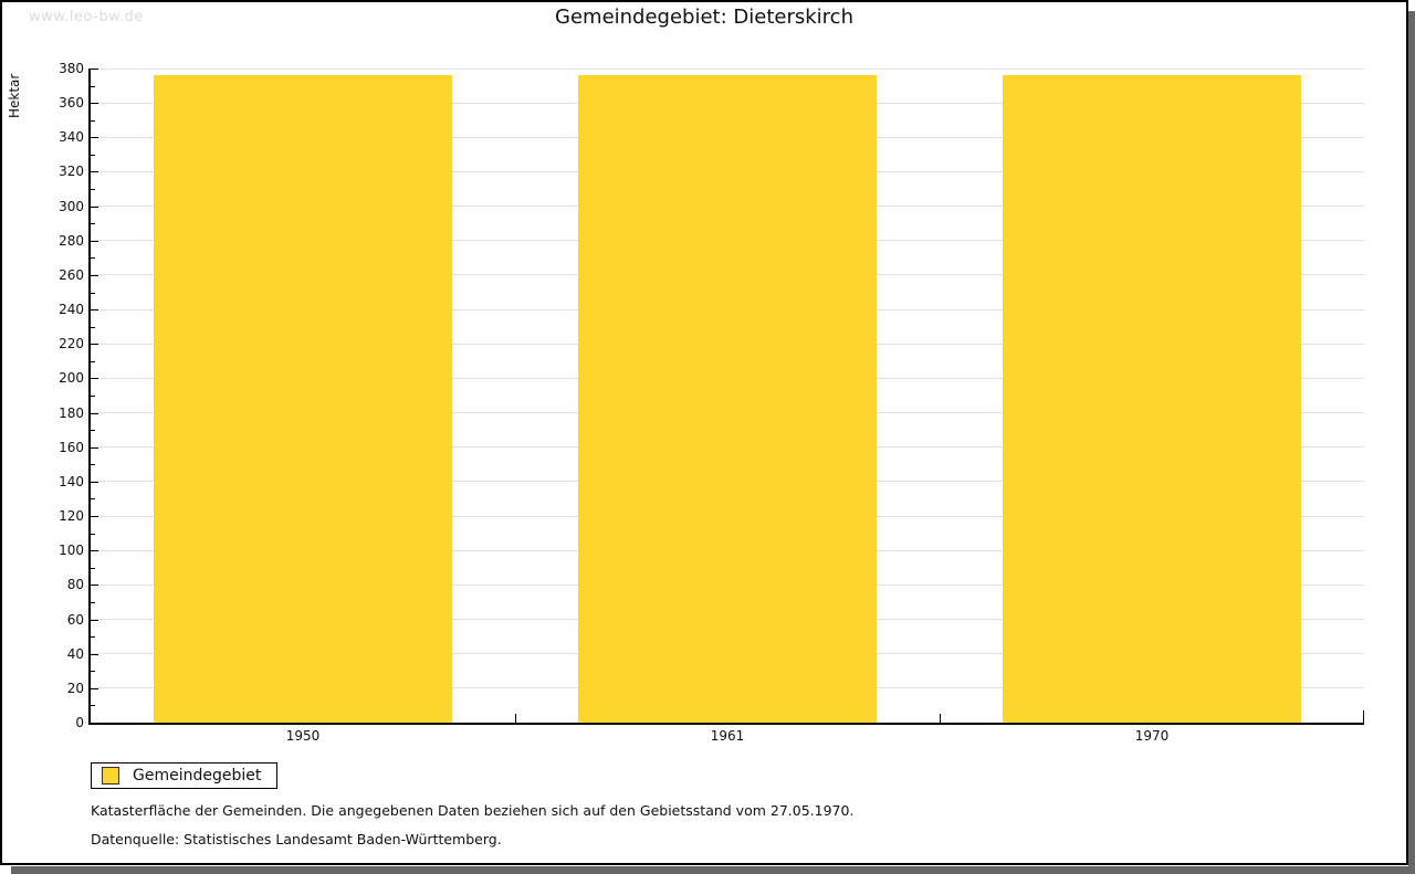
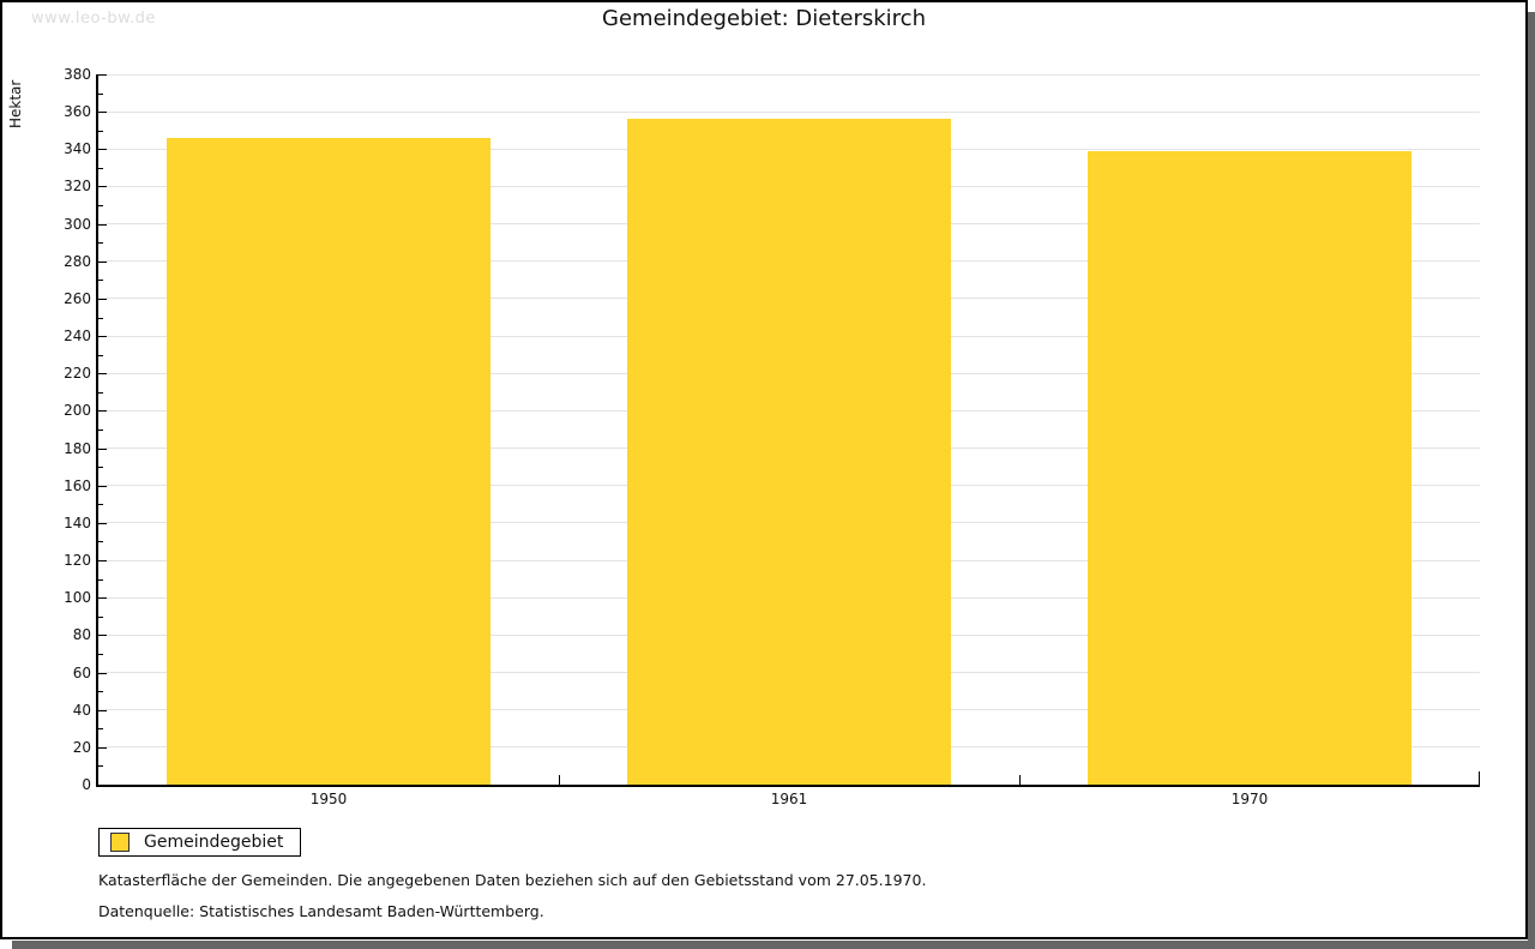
1950: 376 -> 346
1961: 376 -> 356
1970: 376 -> 339
